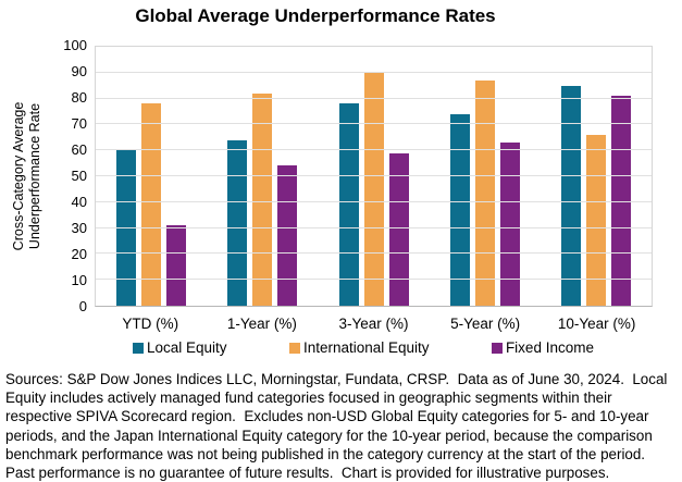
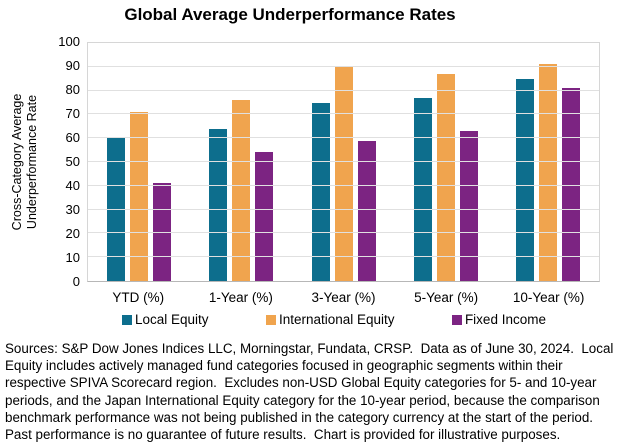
International Equity/YTD (%): 78 -> 71
Fixed Income/YTD (%): 31 -> 41
International Equity/1-Year (%): 82 -> 76
Local Equity/3-Year (%): 78 -> 75
Local Equity/5-Year (%): 74 -> 77
International Equity/10-Year (%): 66 -> 91
